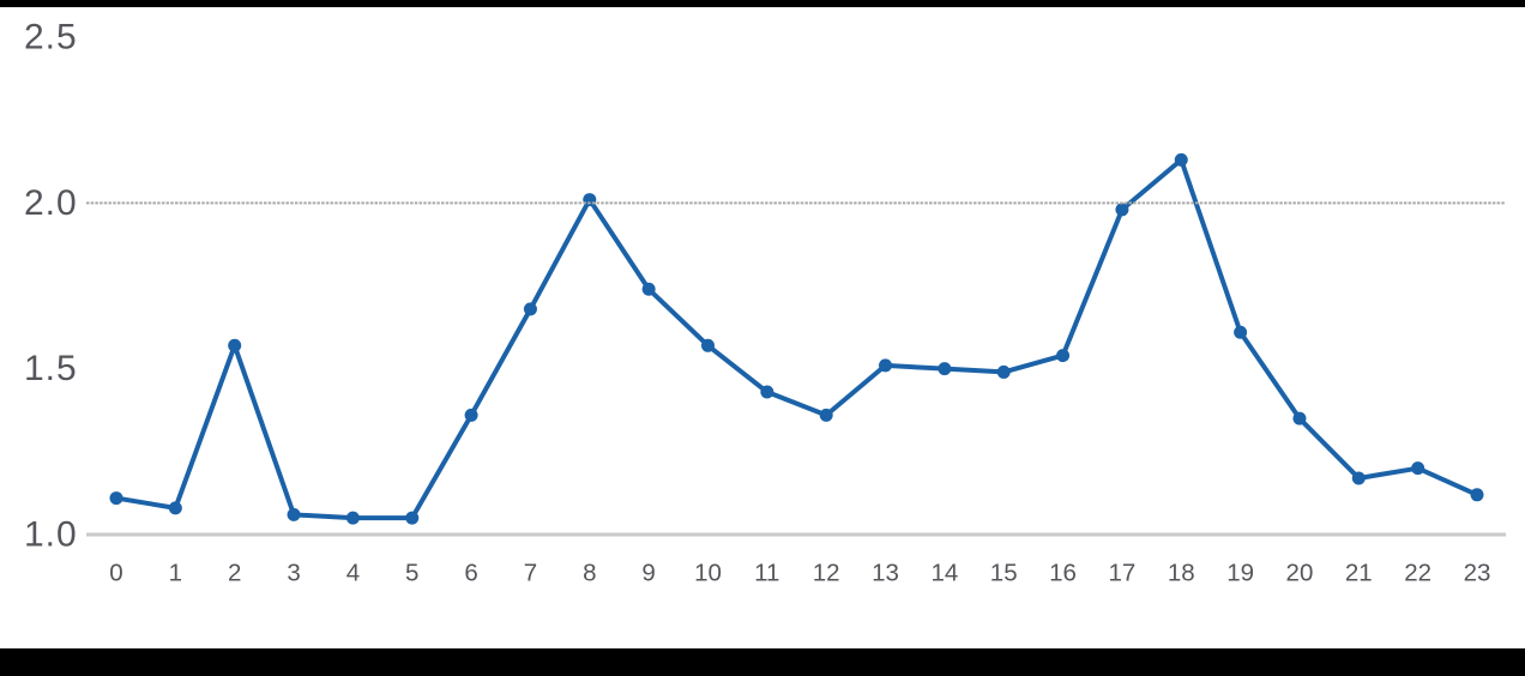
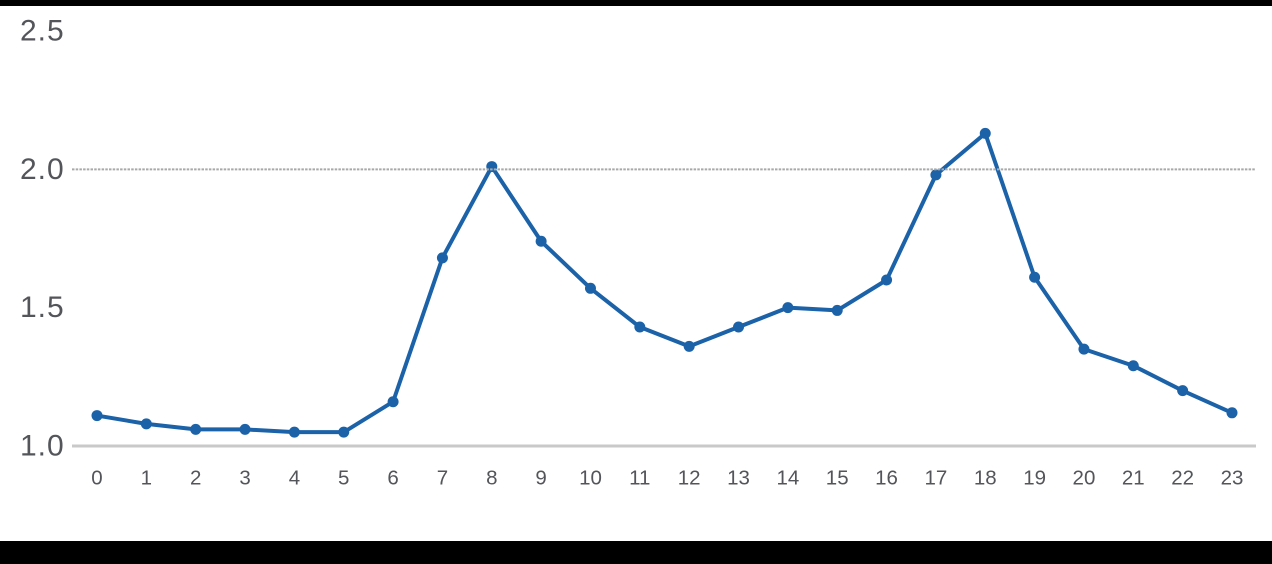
2: 1.57 -> 1.06
6: 1.36 -> 1.16
13: 1.51 -> 1.43
16: 1.54 -> 1.60
21: 1.17 -> 1.29
